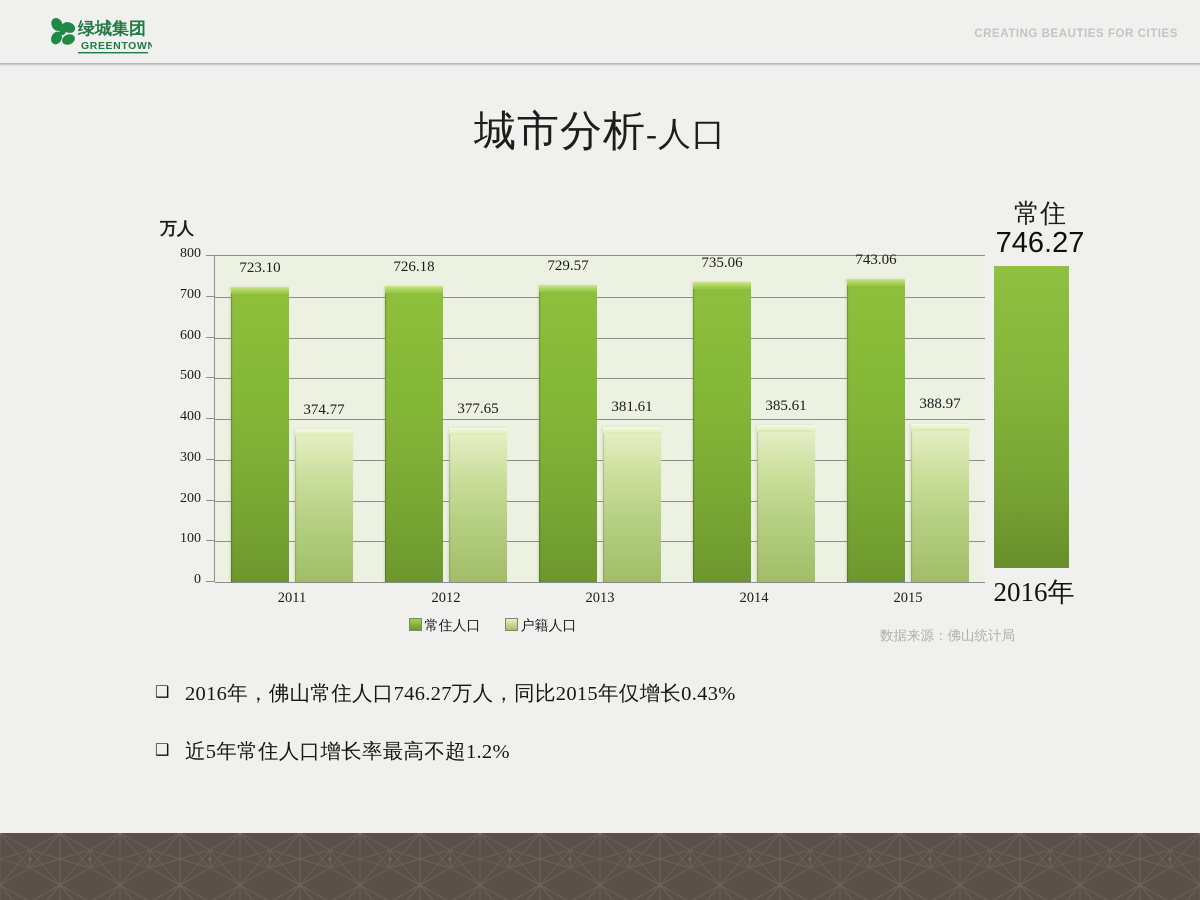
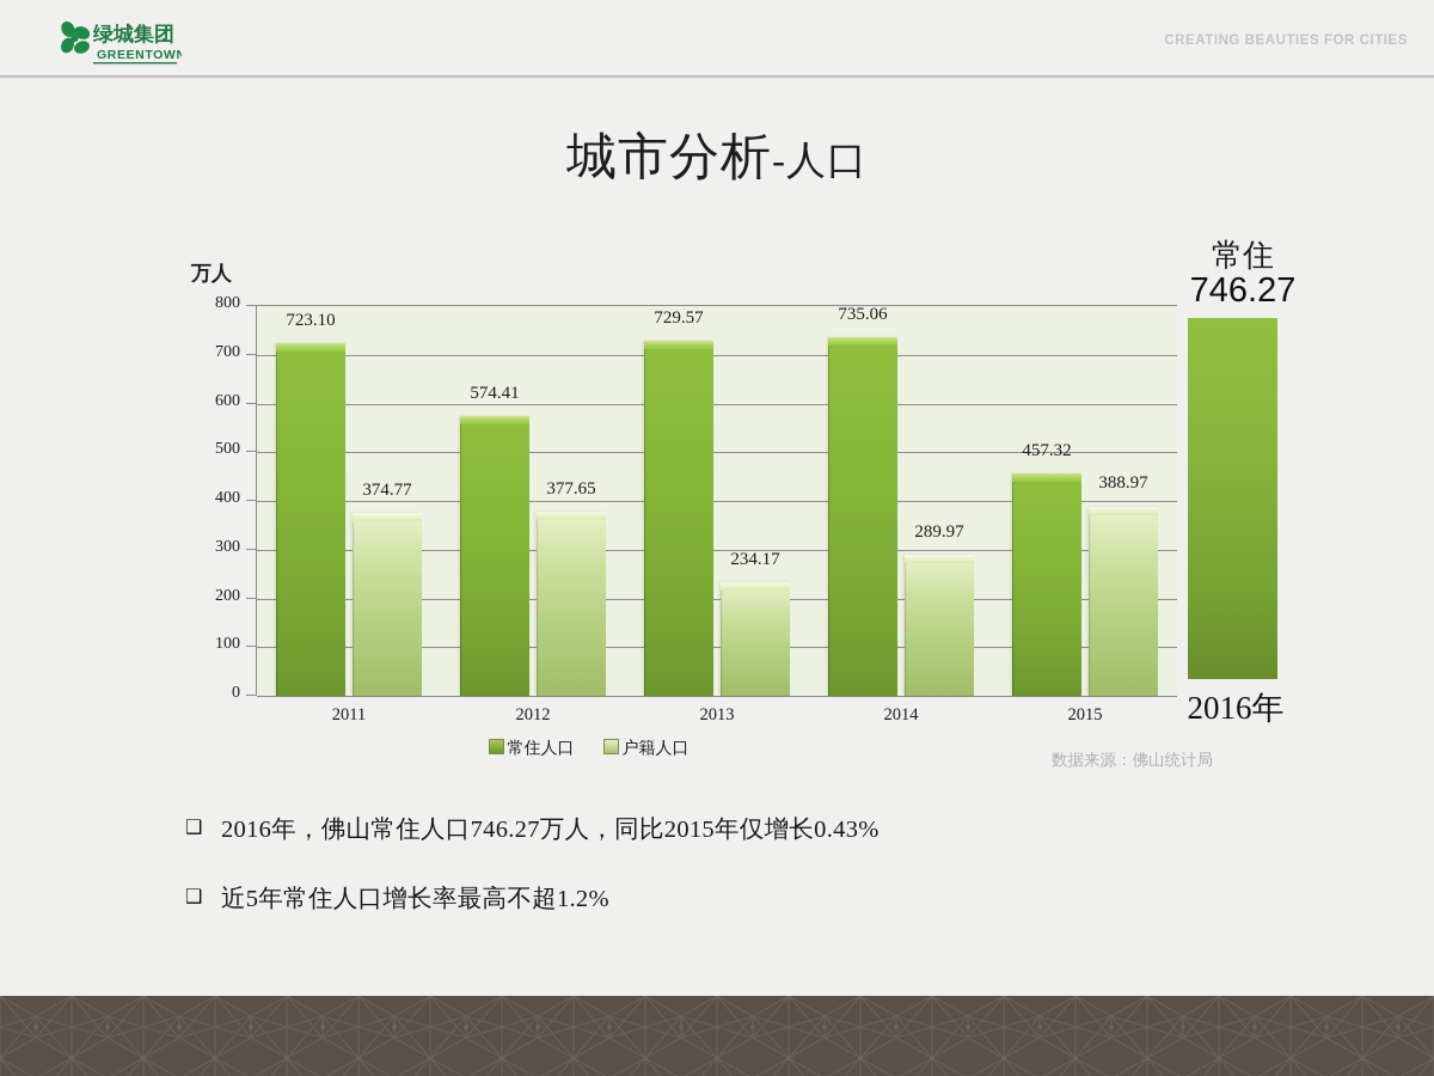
常住人口/2012: 726.18 -> 574.41
户籍人口/2013: 381.61 -> 234.17
户籍人口/2014: 385.61 -> 289.97
常住人口/2015: 743.06 -> 457.32
